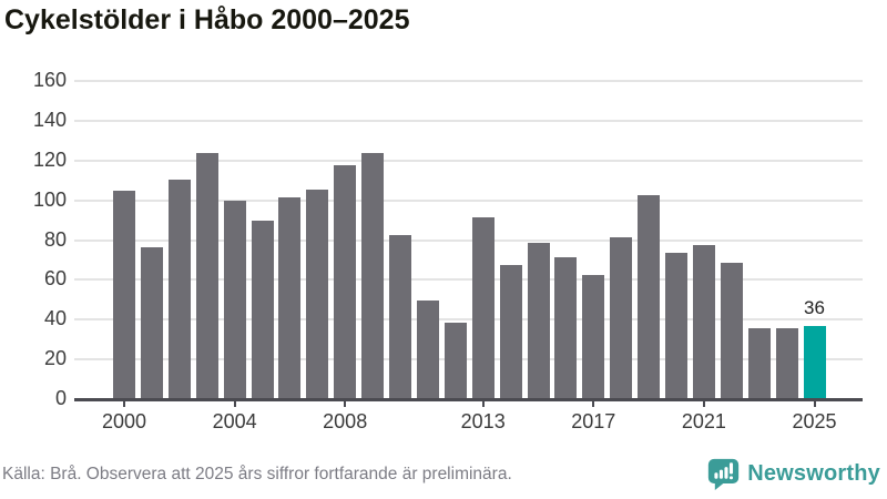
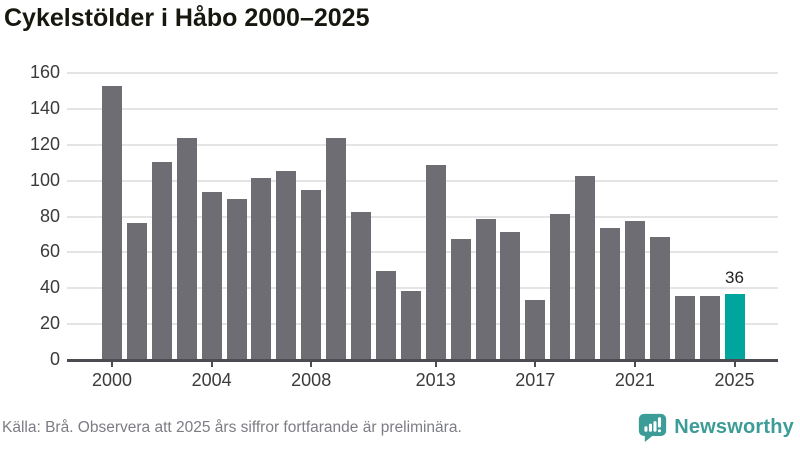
2000: 104 -> 152
2004: 99 -> 93
2008: 117 -> 94
2013: 91 -> 108
2017: 62 -> 33
